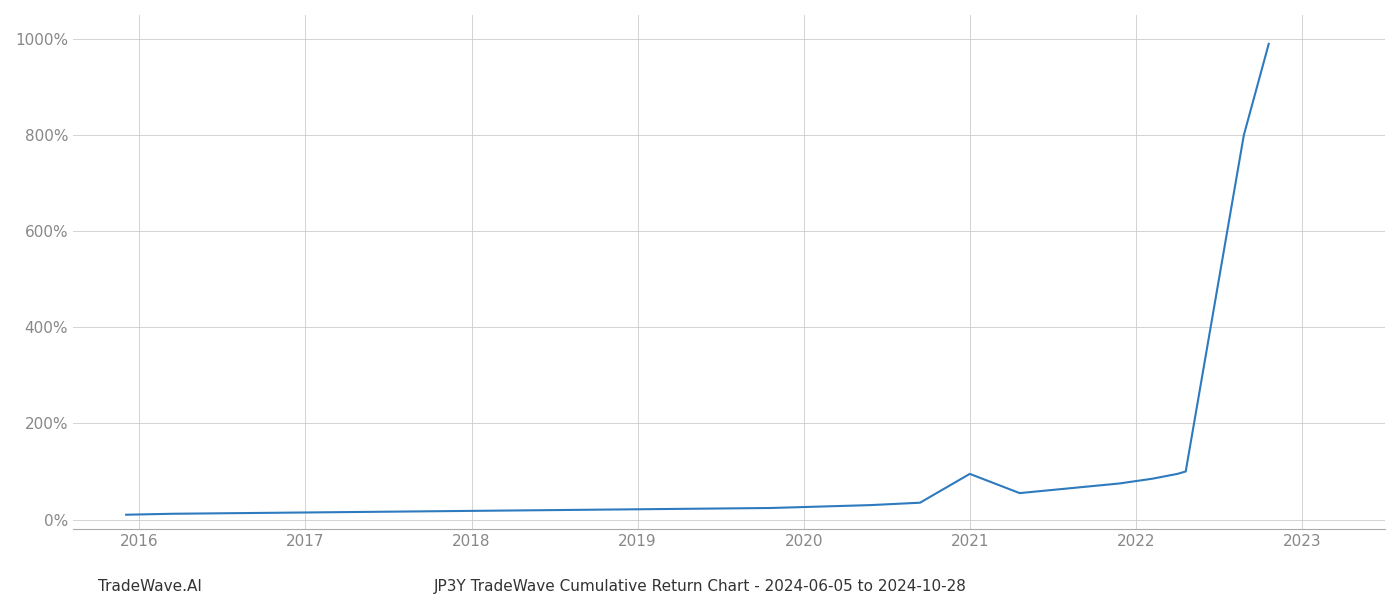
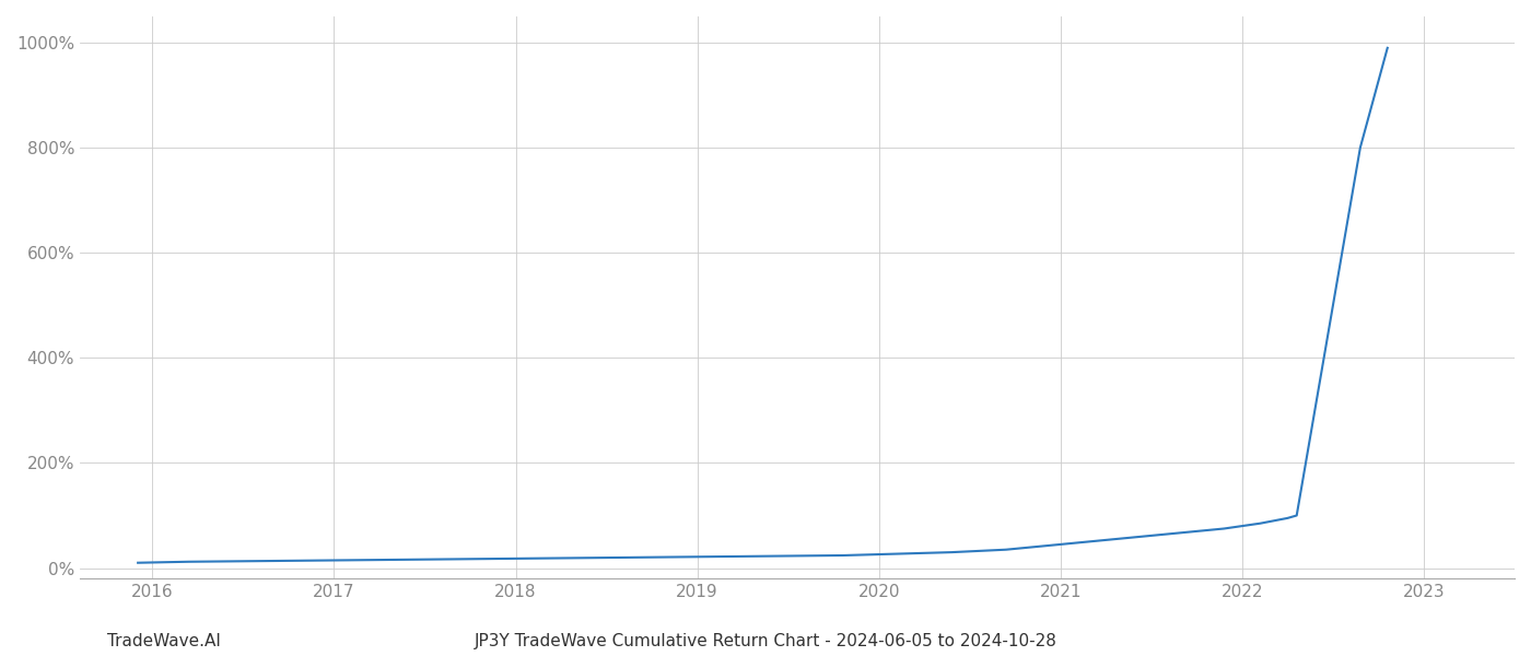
2021: 95% -> 45%
